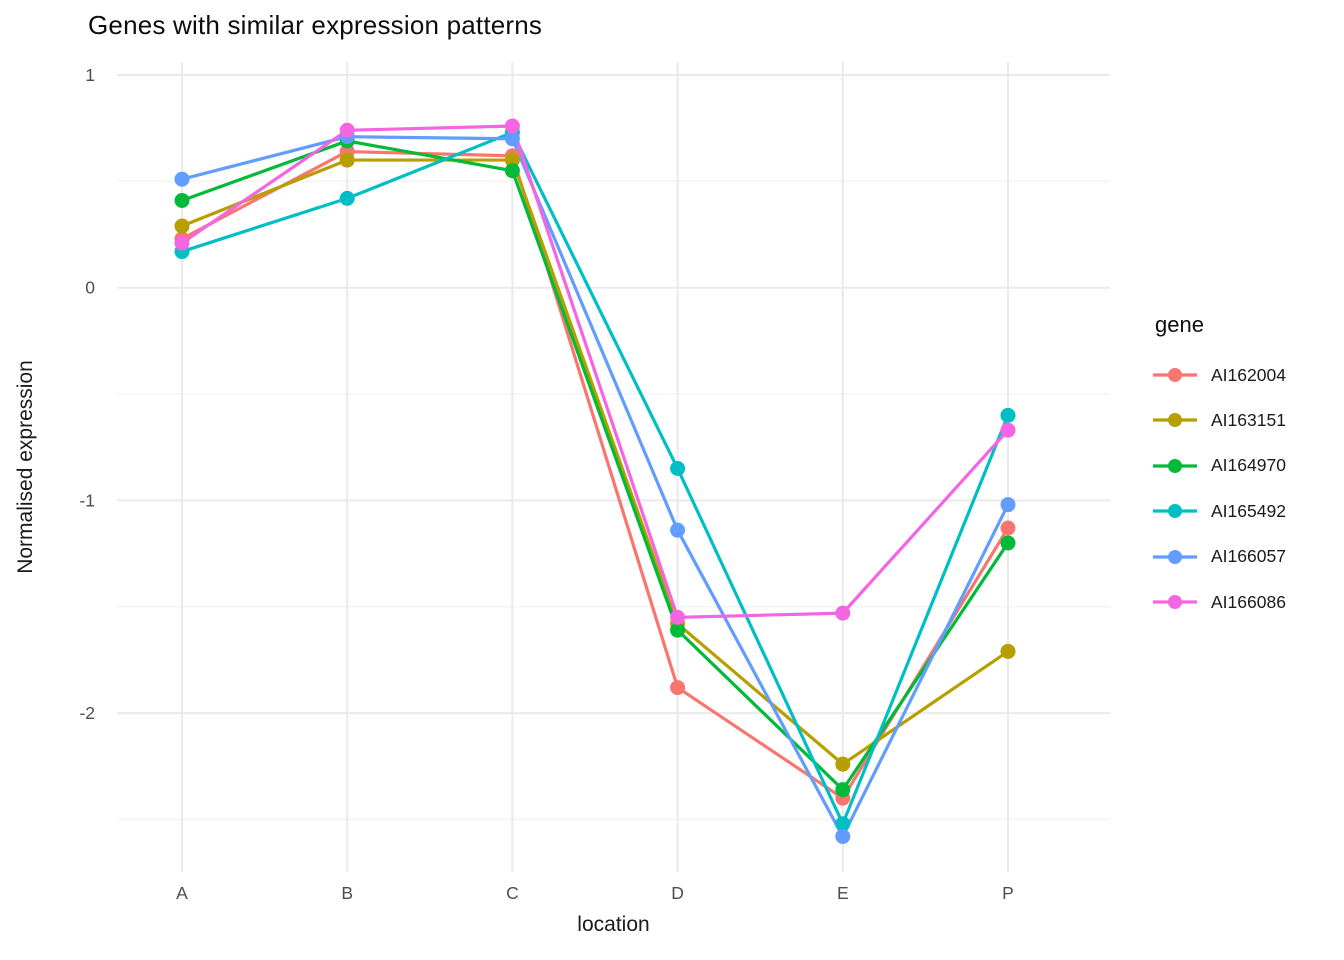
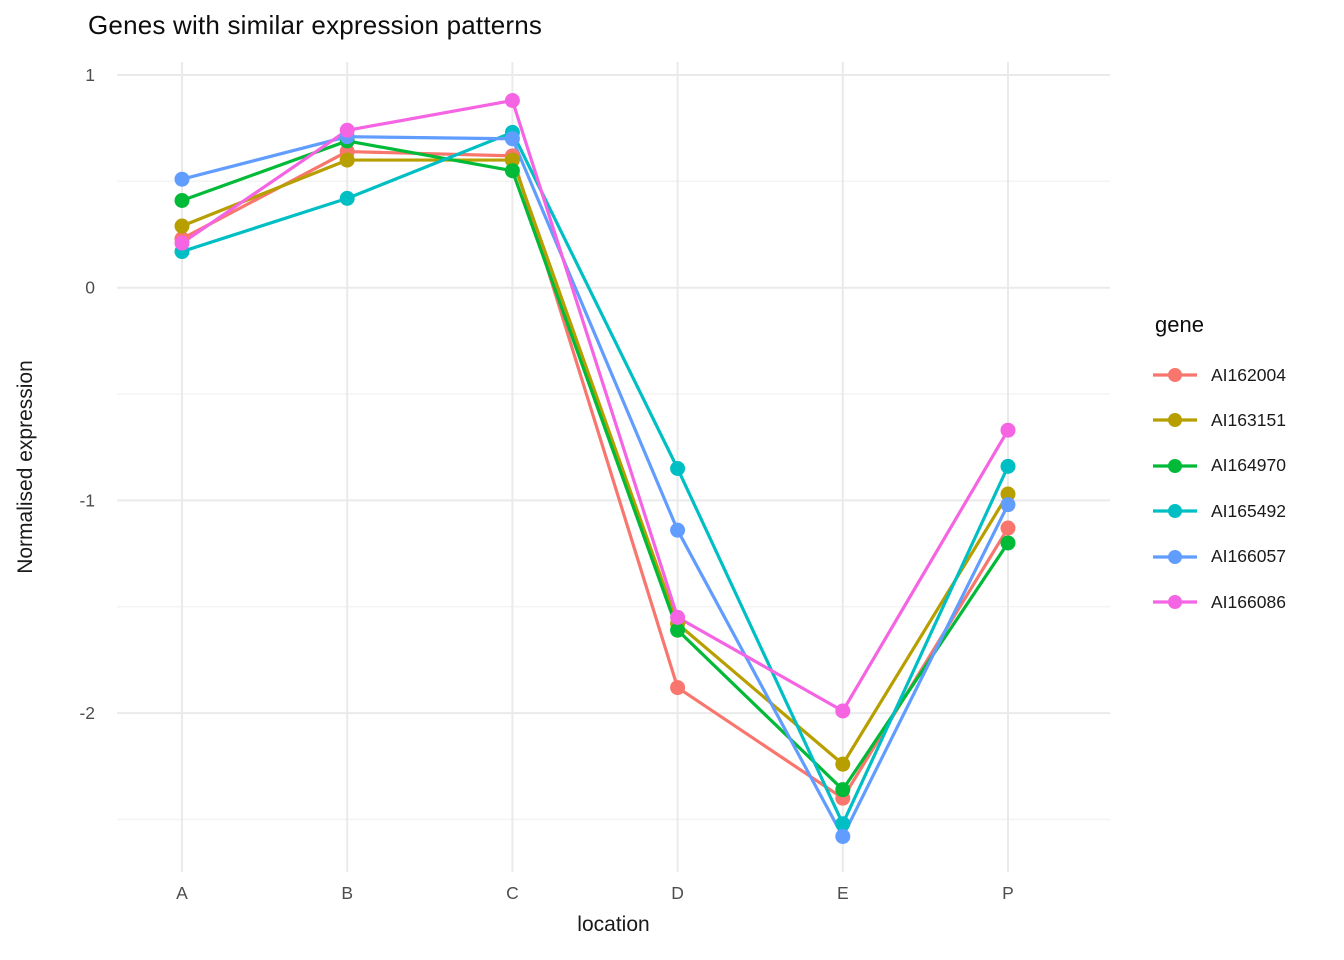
AI166086/C: 0.76 -> 0.88
AI166086/E: -1.53 -> -1.99
AI163151/P: -1.71 -> -0.97
AI165492/P: -0.60 -> -0.84
